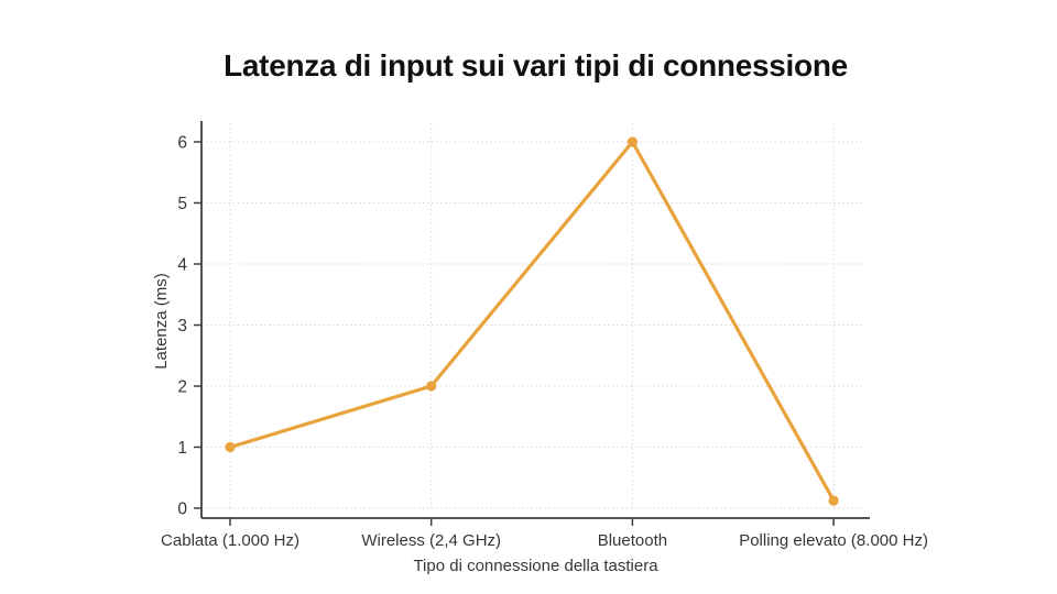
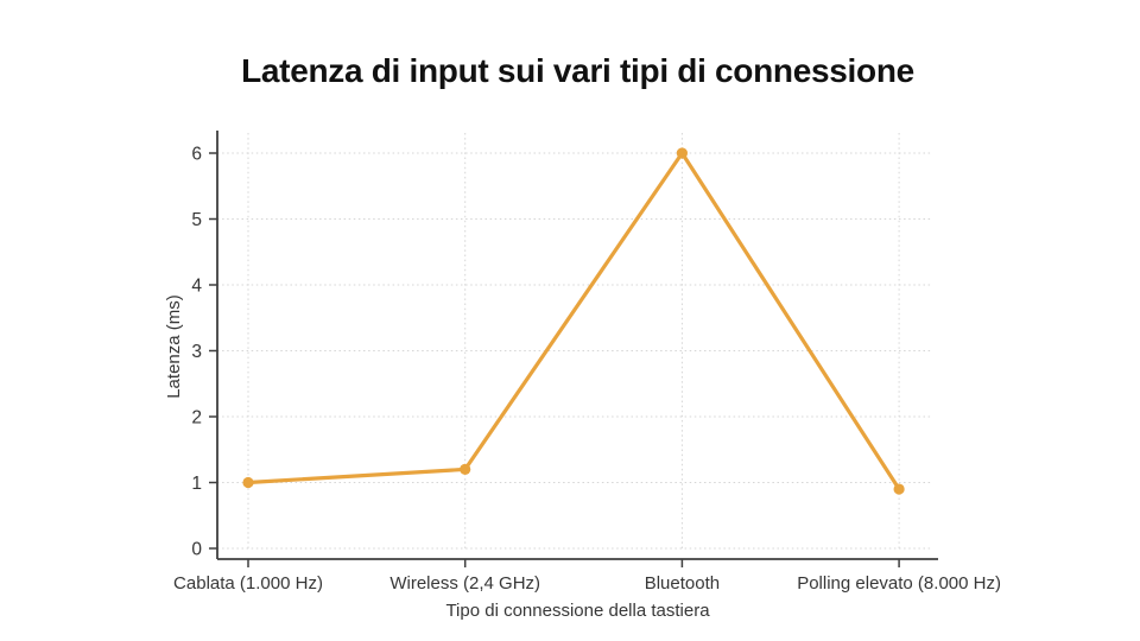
Wireless (2,4 GHz): 2.0 -> 1.2
Polling elevato (8.000 Hz): 0.1 -> 0.9
